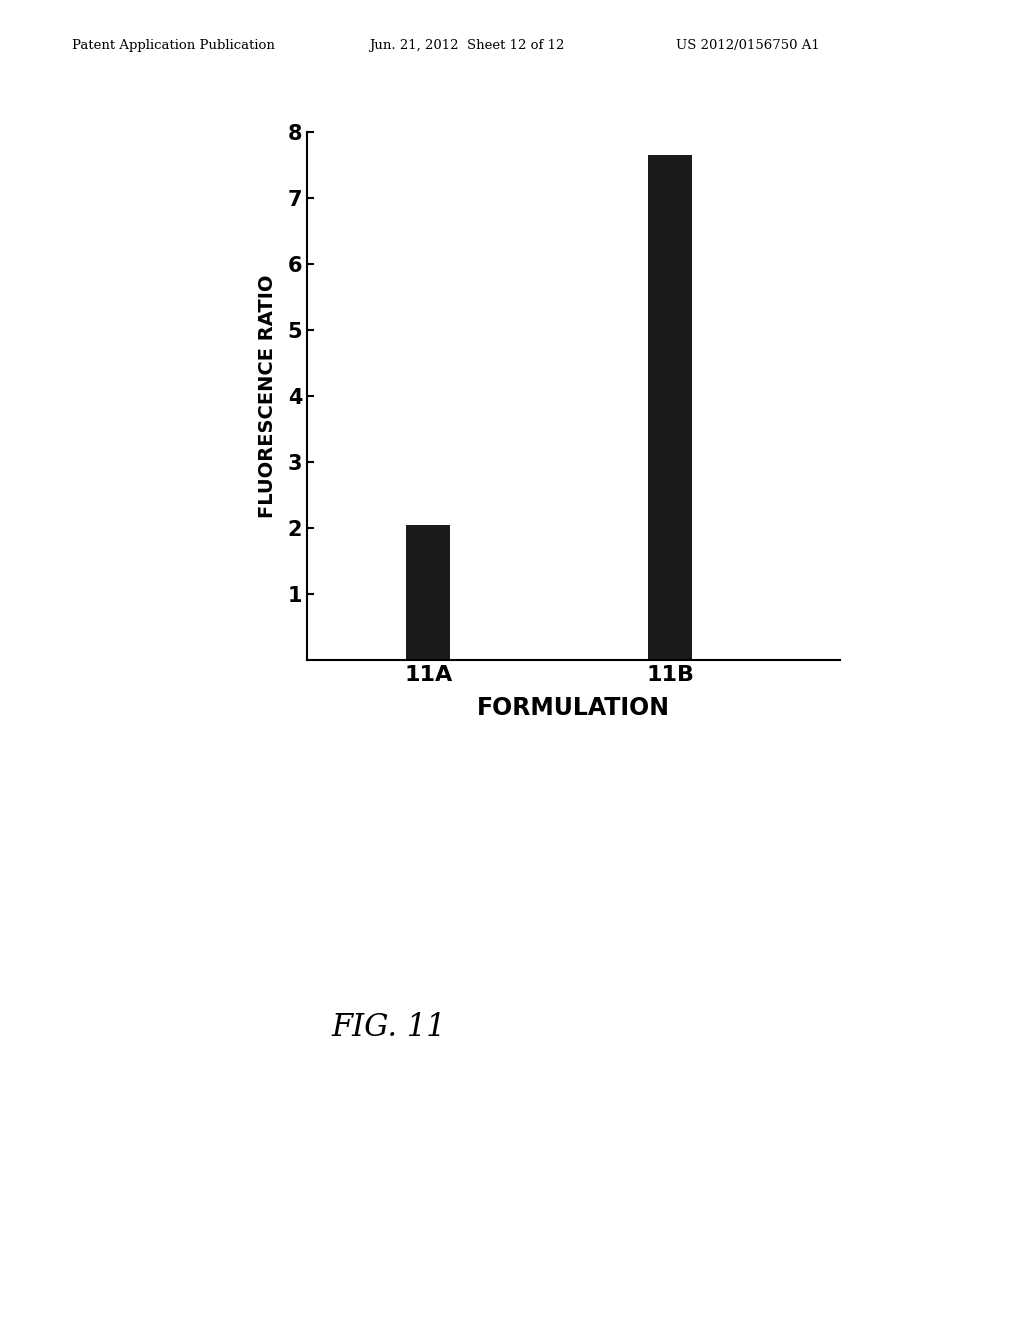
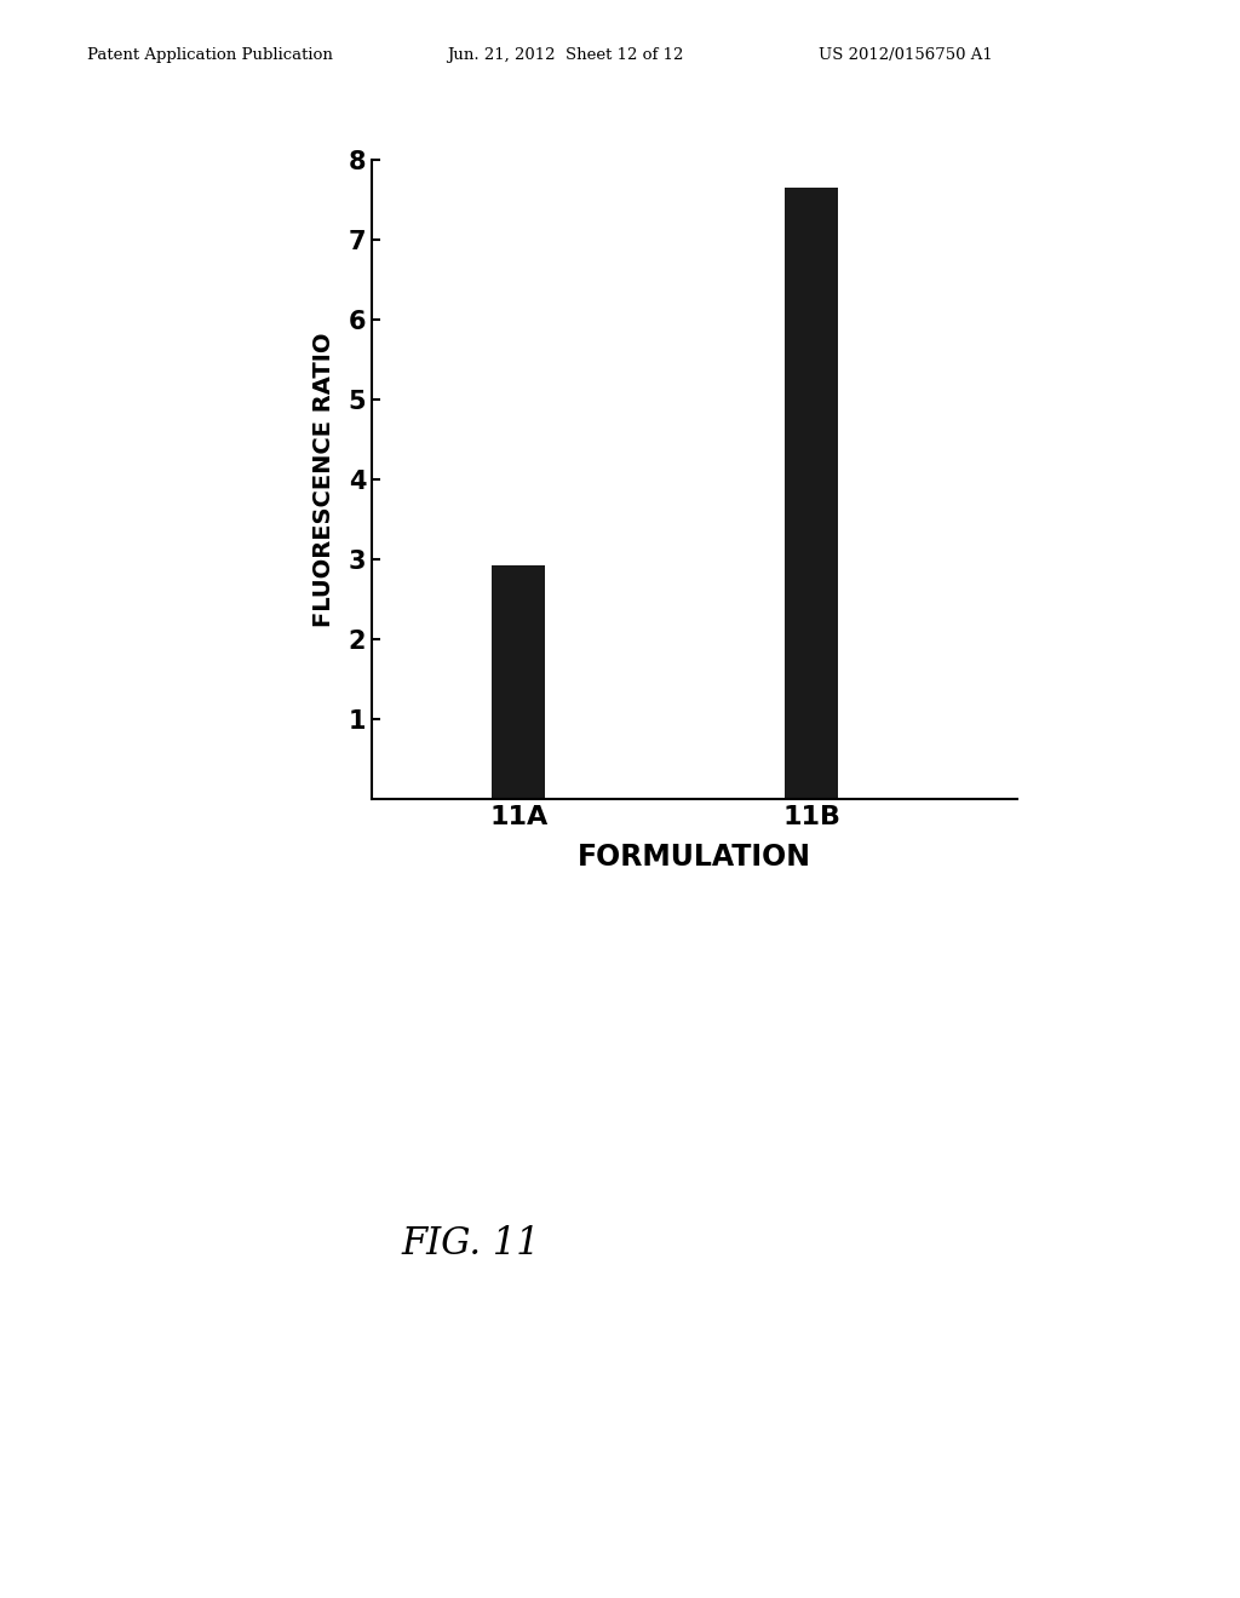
11A: 2.04 -> 2.93
